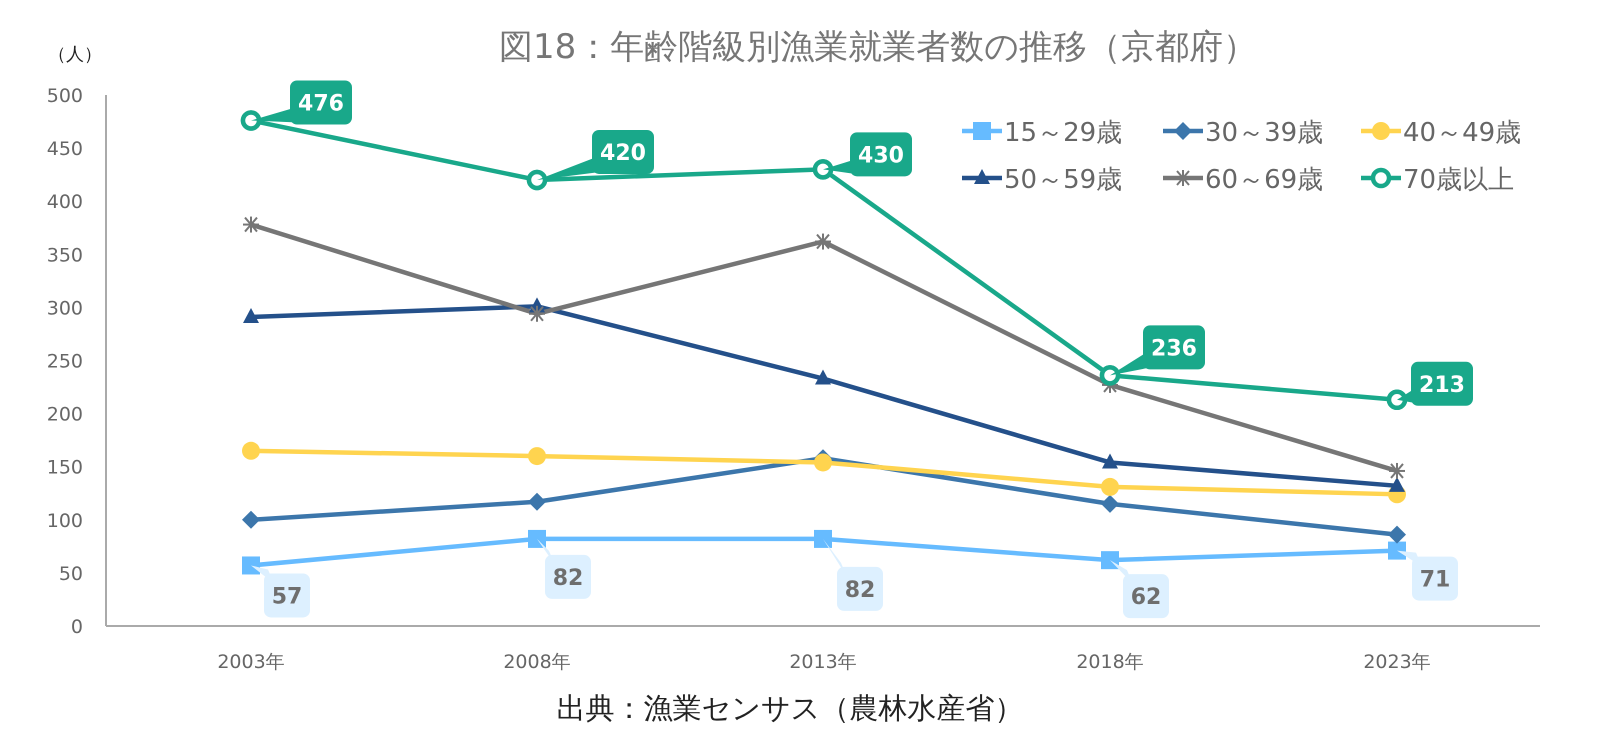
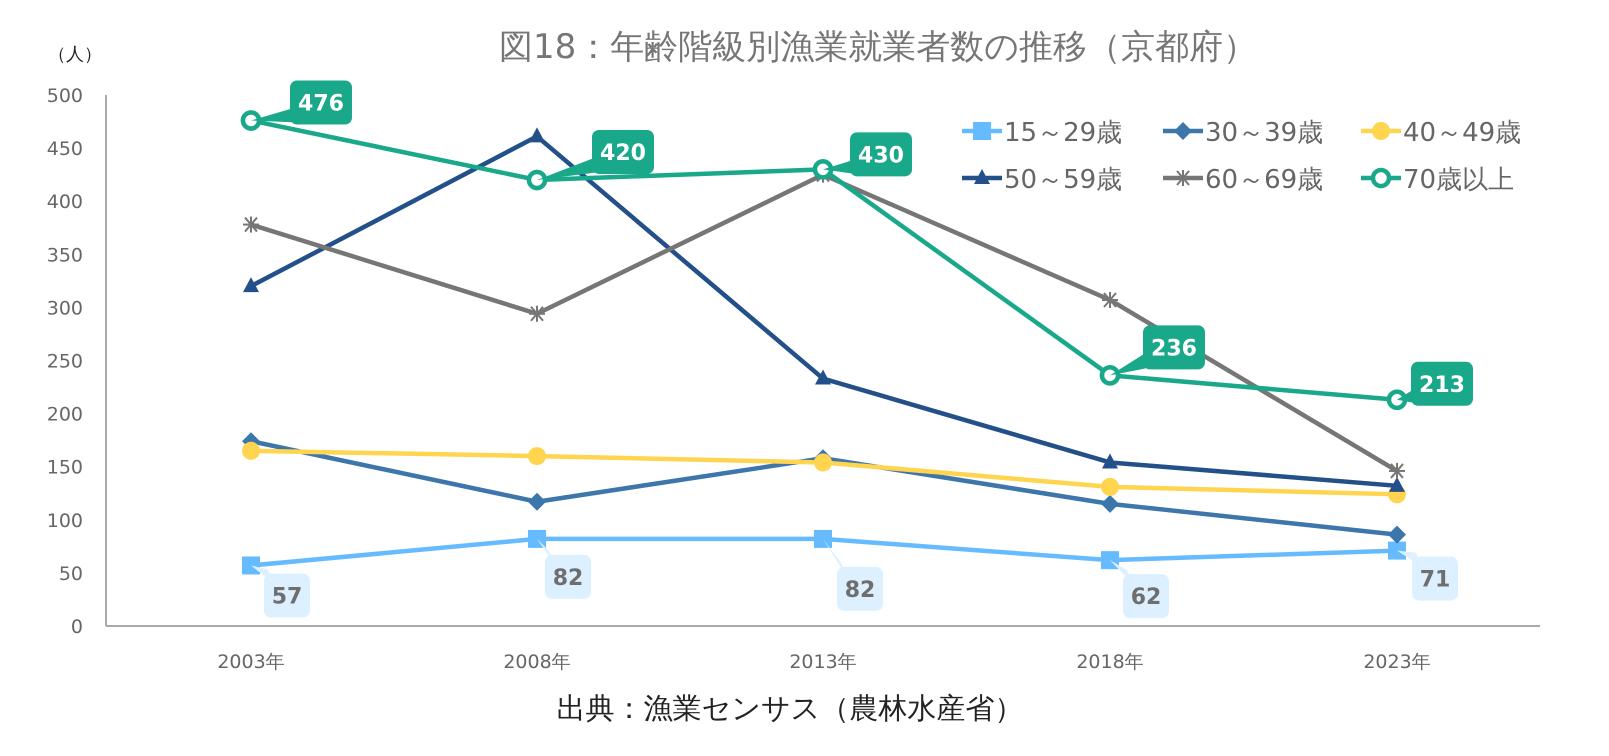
30～39歳/2003年: 100 -> 174
50～59歳/2003年: 291 -> 320
50～59歳/2008年: 301 -> 461
60～69歳/2013年: 362 -> 425
60～69歳/2018年: 227 -> 307
